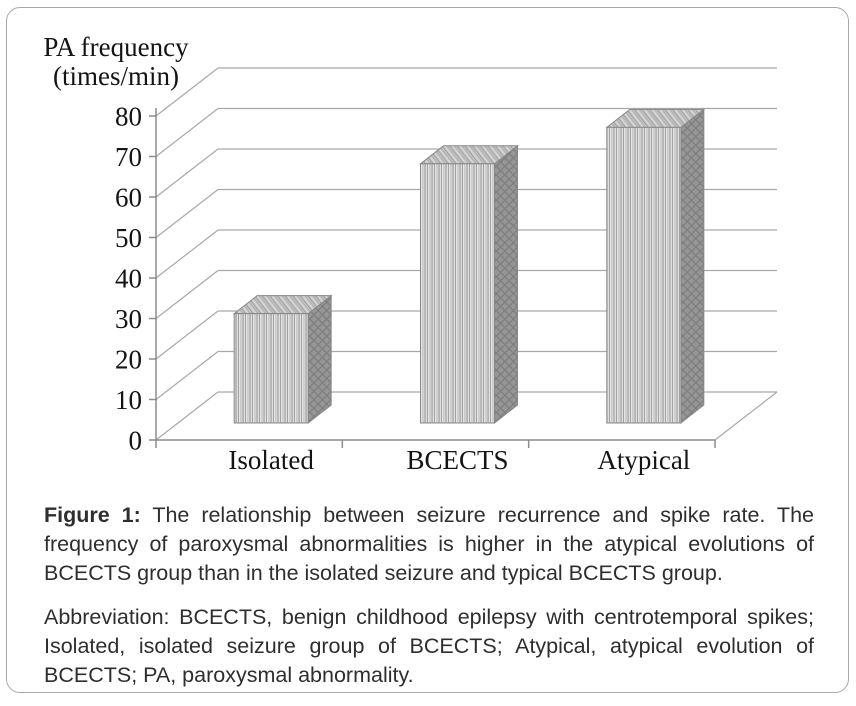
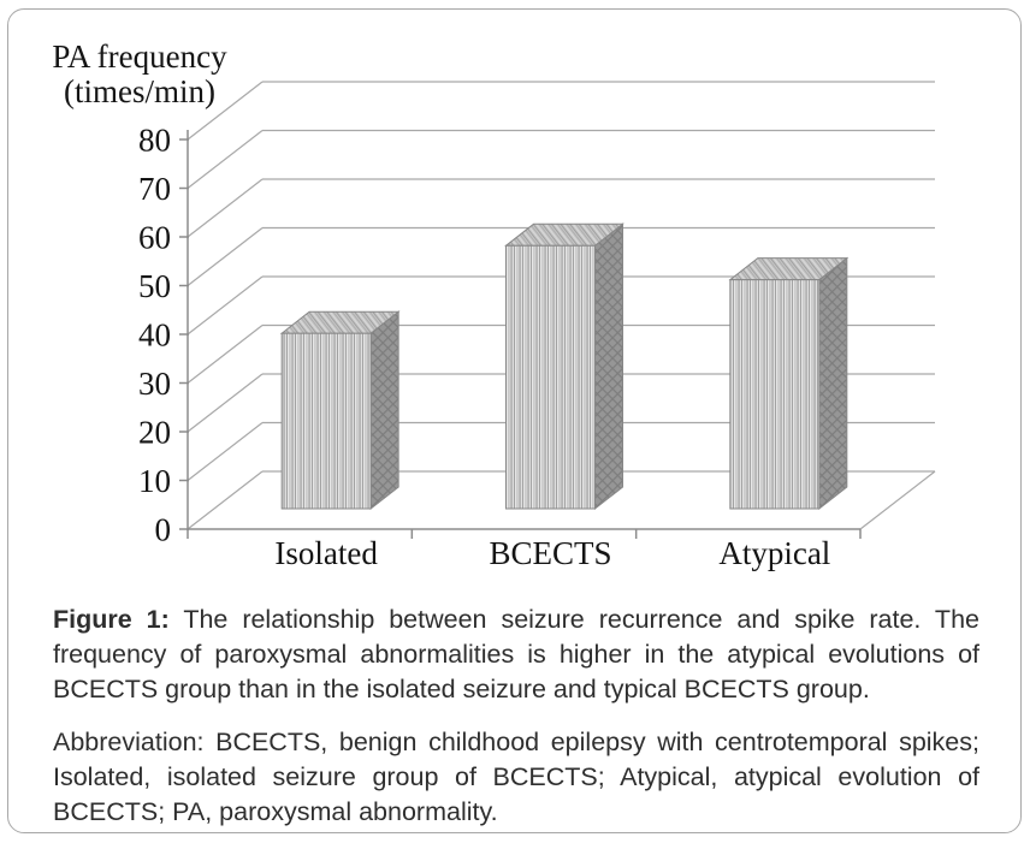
Isolated: 27 -> 36
BCECTS: 64 -> 54
Atypical: 73 -> 47
